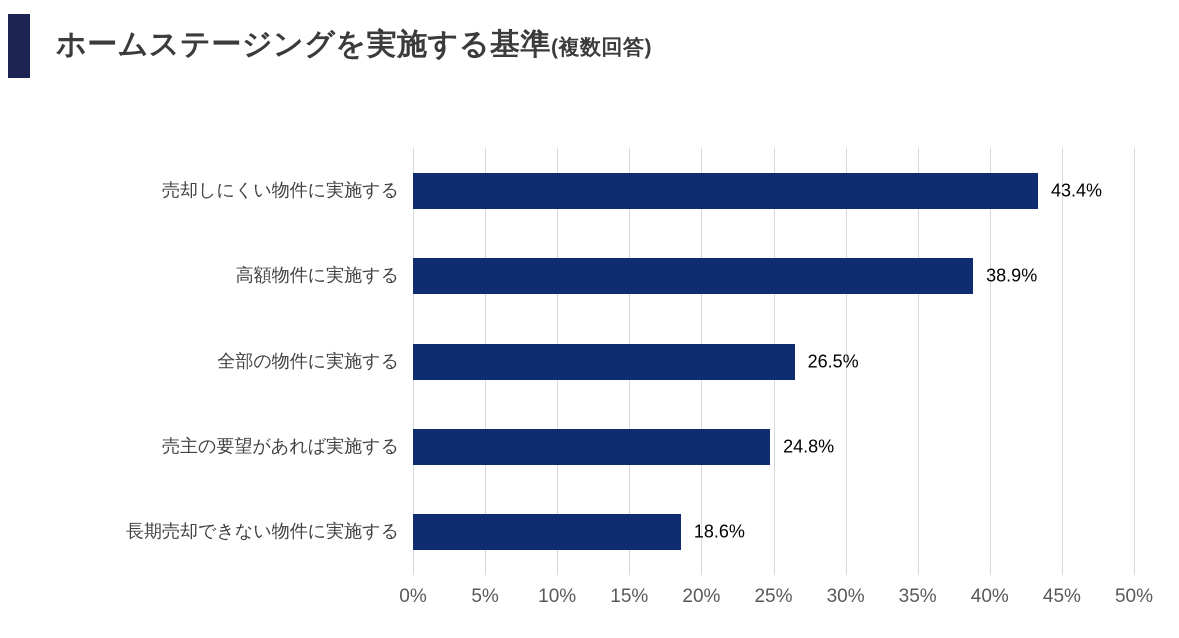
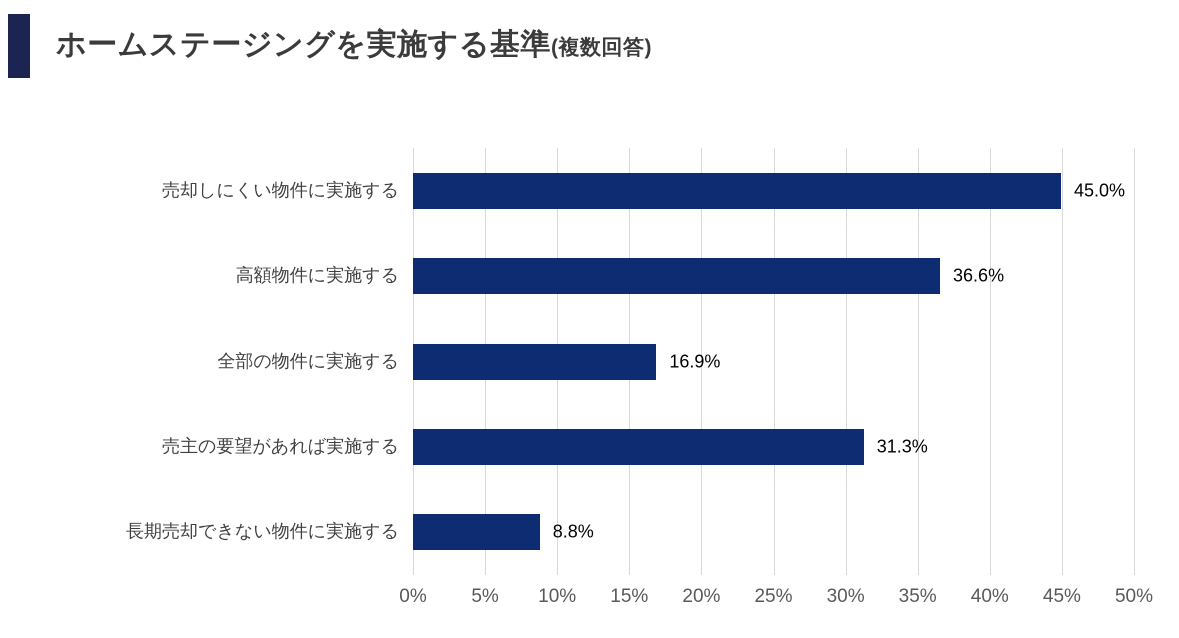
売却しにくい物件に実施する: 43.4% -> 45.0%
高額物件に実施する: 38.9% -> 36.6%
全部の物件に実施する: 26.5% -> 16.9%
売主の要望があれば実施する: 24.8% -> 31.3%
長期売却できない物件に実施する: 18.6% -> 8.8%
